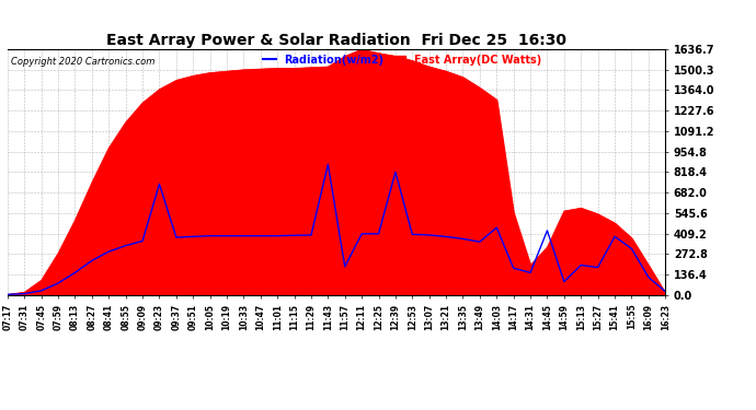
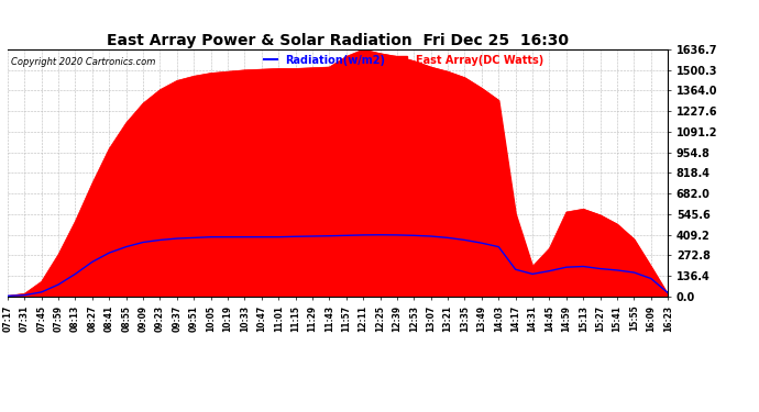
Radiation(w/m2)/09:23: 740 -> 380
Radiation(w/m2)/11:43: 870 -> 400
Radiation(w/m2)/11:57: 190 -> 400
Radiation(w/m2)/12:39: 820 -> 410
Radiation(w/m2)/14:03: 450 -> 330
Radiation(w/m2)/14:45: 430 -> 170
Radiation(w/m2)/14:59: 90 -> 200
Radiation(w/m2)/15:41: 390 -> 180
Radiation(w/m2)/15:55: 310 -> 160
